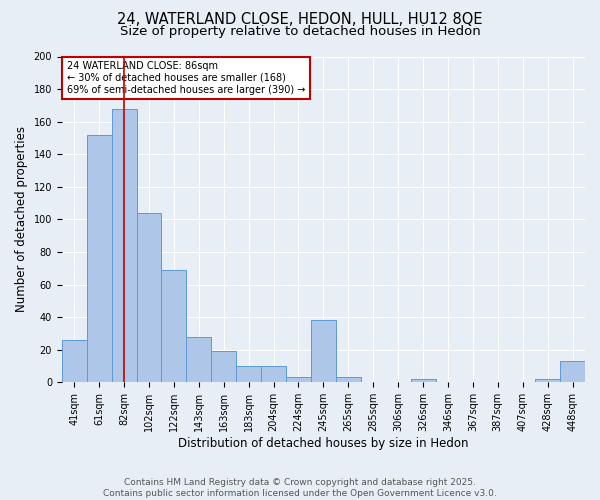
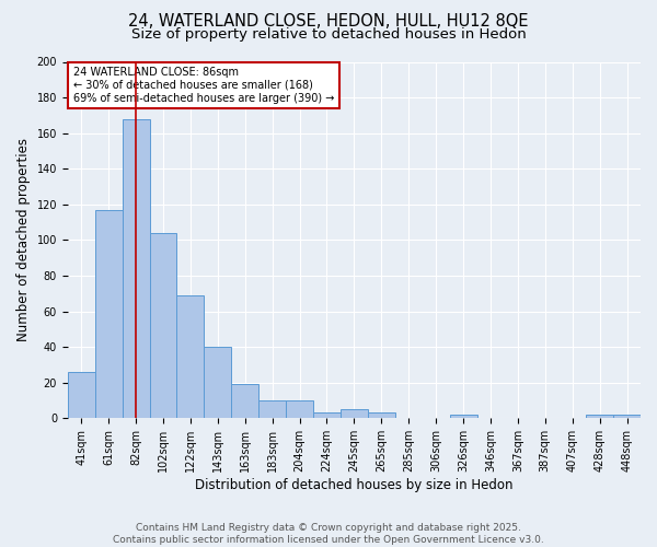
61sqm: 152 -> 117
143sqm: 28 -> 40
245sqm: 38 -> 5
448sqm: 13 -> 2
